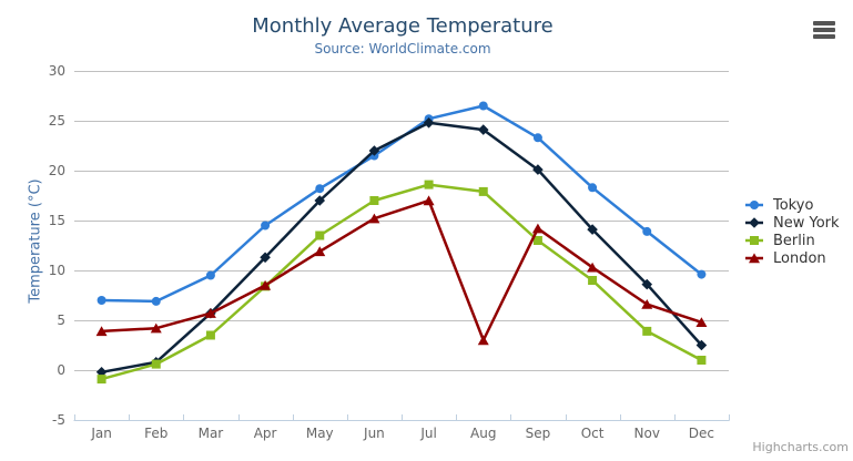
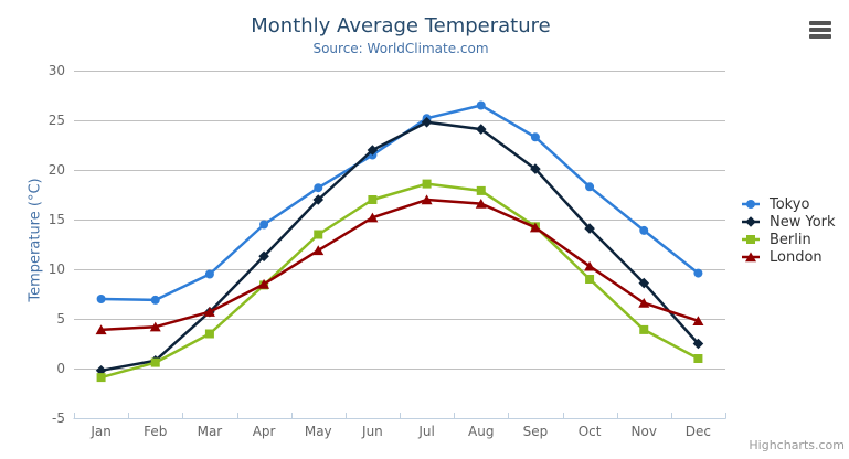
London/Aug: 3 -> 17
Berlin/Sep: 13 -> 14
